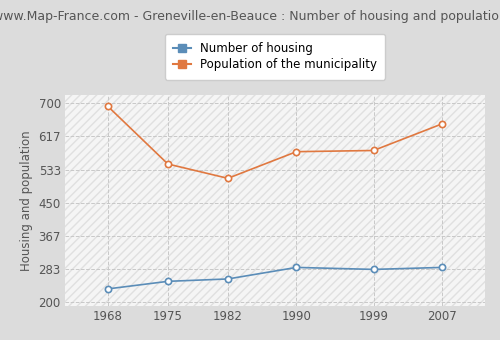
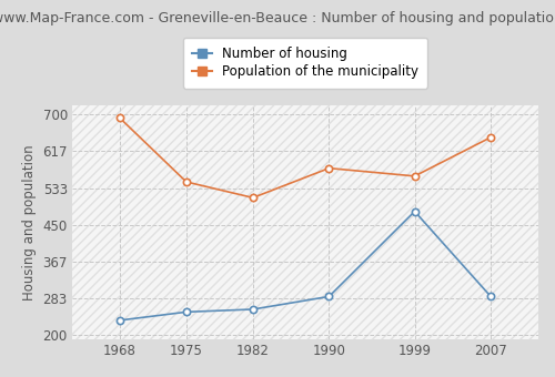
Number of housing/1999: 282 -> 480
Population of the municipality/1999: 581 -> 560
